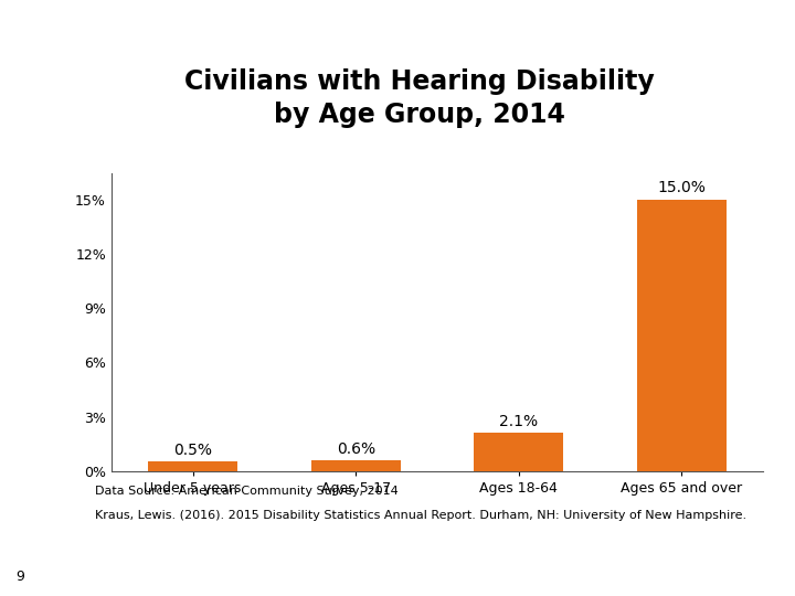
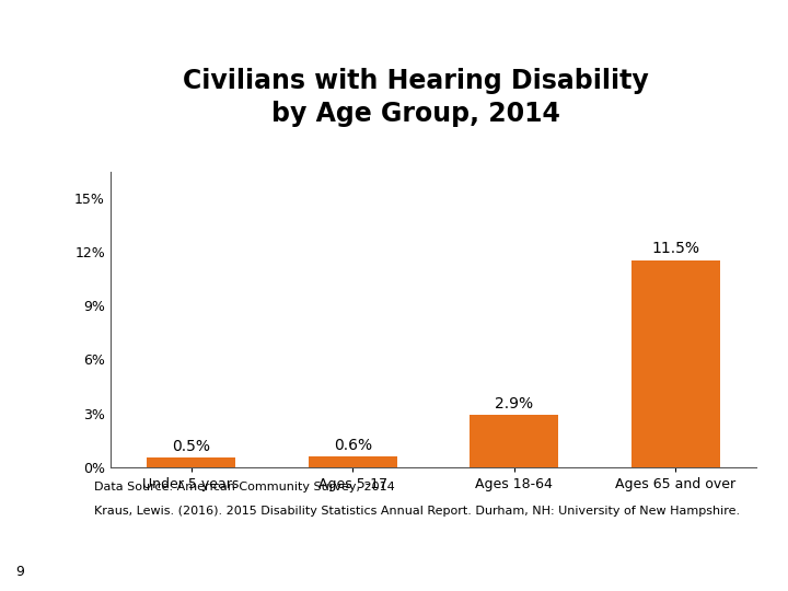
Ages 18-64: 2.1% -> 2.9%
Ages 65 and over: 15.0% -> 11.5%
